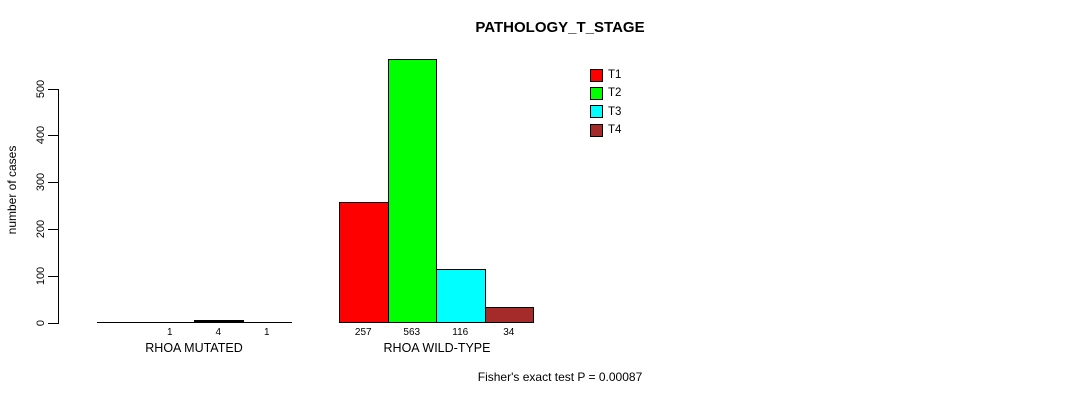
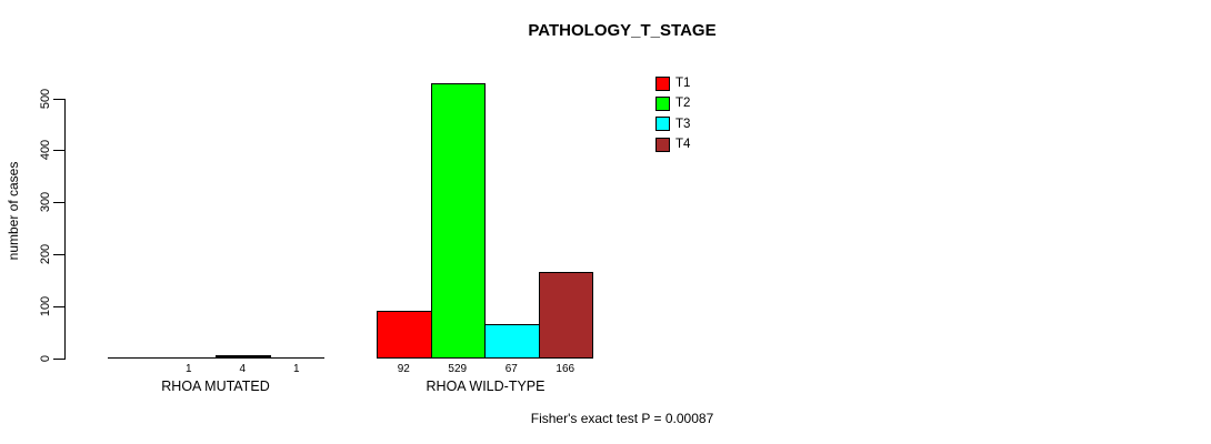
T1/RHOA WILD-TYPE: 257 -> 92
T2/RHOA WILD-TYPE: 563 -> 529
T3/RHOA WILD-TYPE: 116 -> 67
T4/RHOA WILD-TYPE: 34 -> 166
